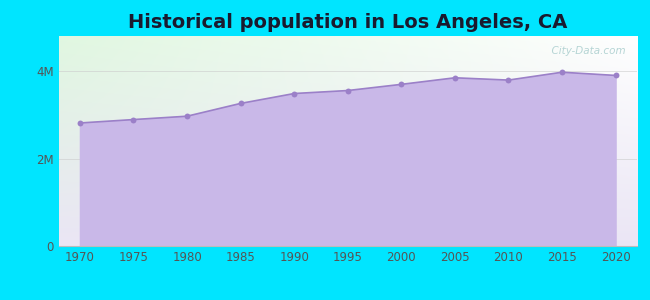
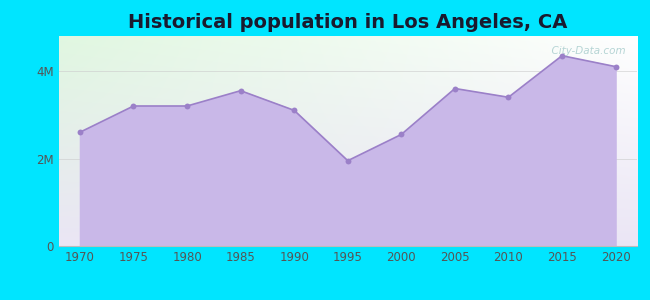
1970: 2.81M -> 2.60M
1975: 2.89M -> 3.20M
1980: 2.97M -> 3.20M
1985: 3.26M -> 3.55M
1990: 3.49M -> 3.10M
1995: 3.55M -> 1.95M
2000: 3.69M -> 2.55M
2005: 3.84M -> 3.60M
2010: 3.79M -> 3.40M
2015: 3.97M -> 4.35M
2020: 3.90M -> 4.10M
